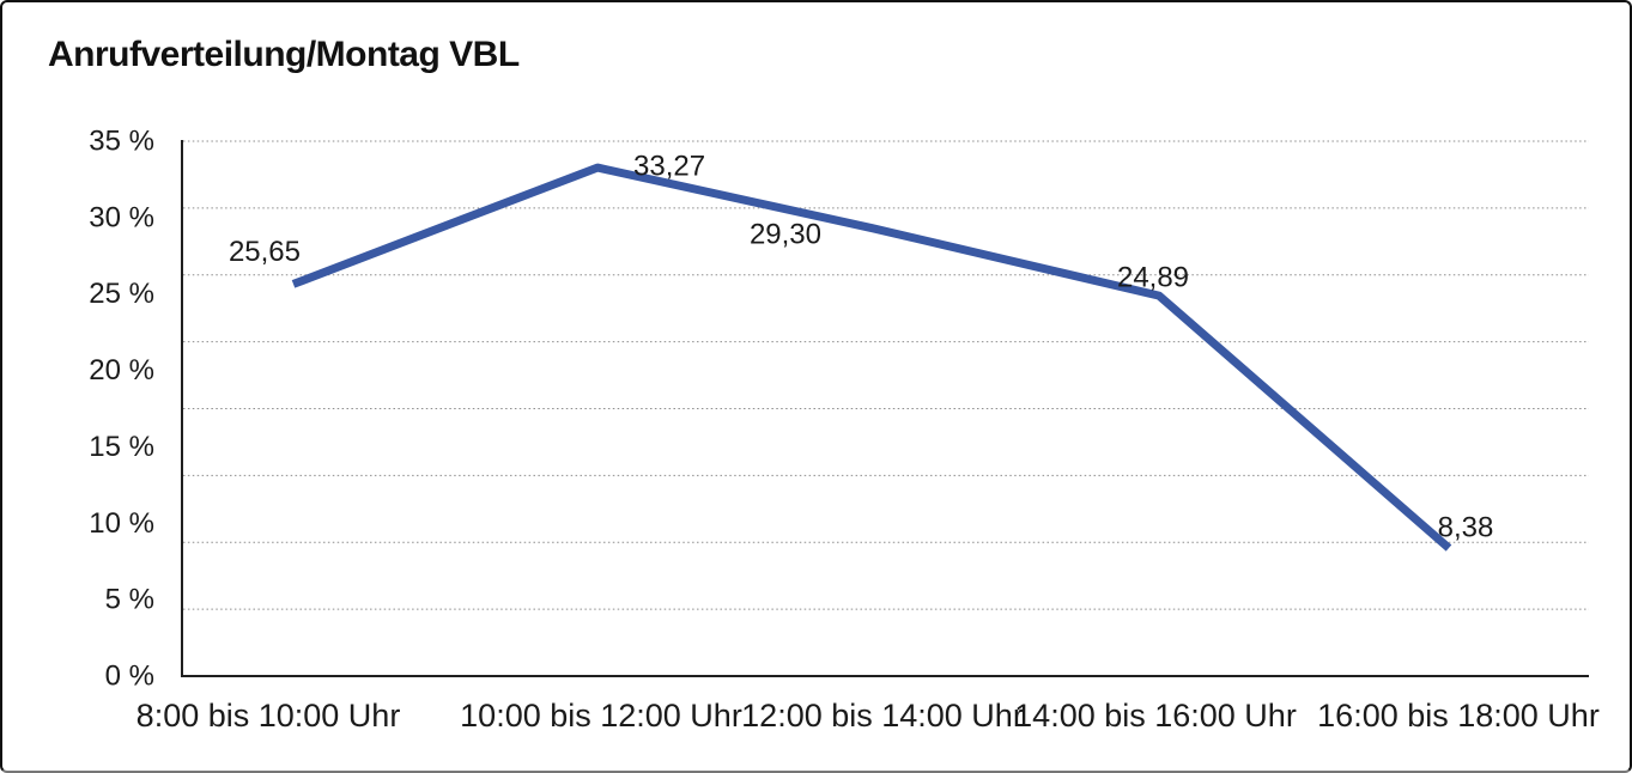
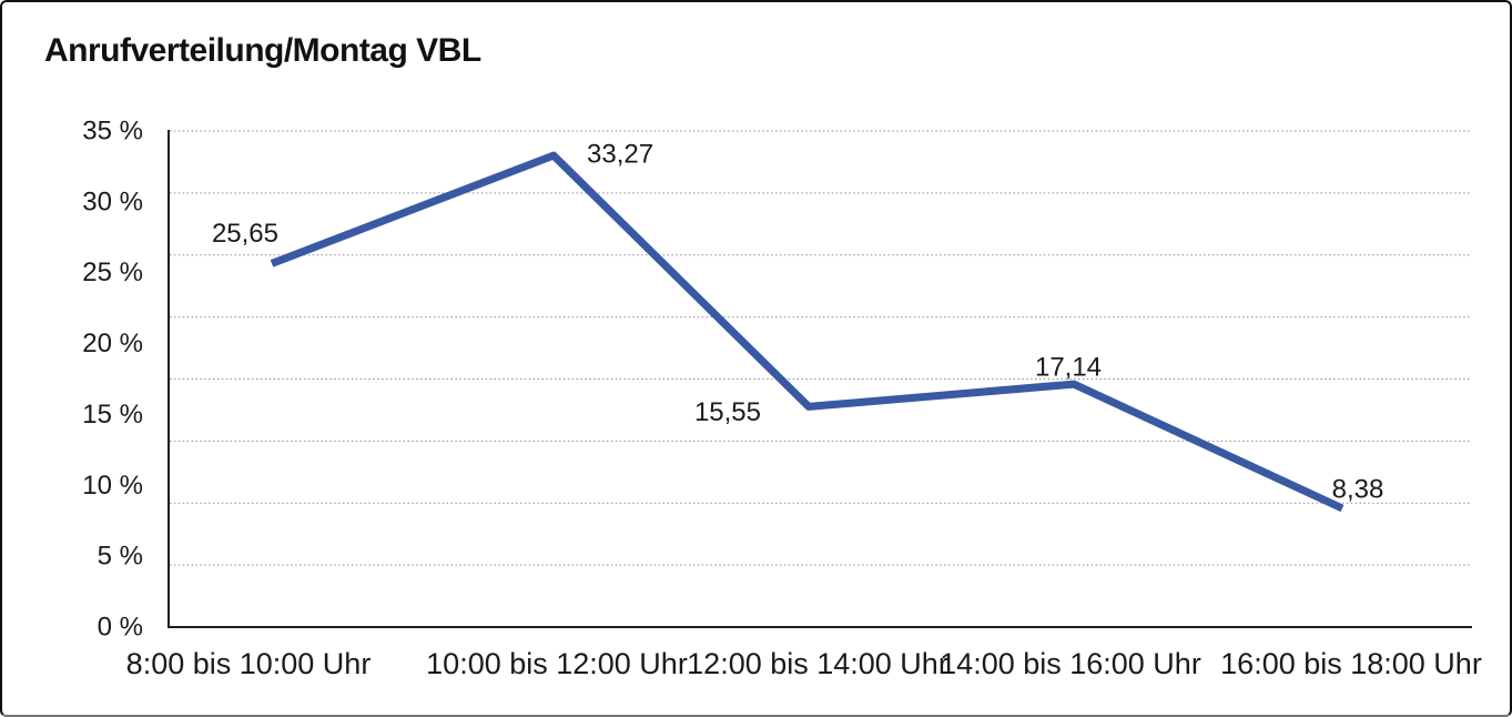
12:00 bis 14:00 Uhr: 29,30 -> 15,55
14:00 bis 16:00 Uhr: 24,89 -> 17,14
